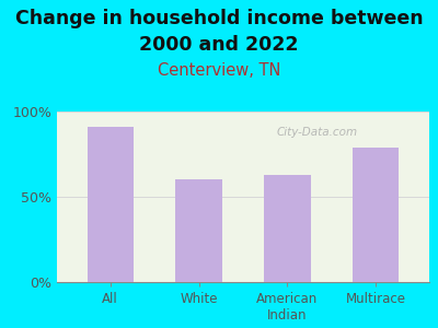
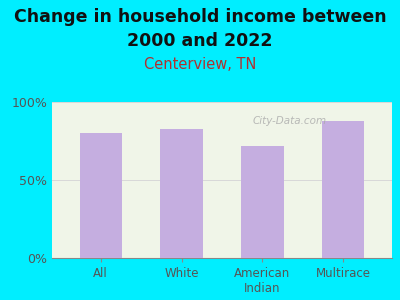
All: 91% -> 80%
White: 60% -> 83%
American Indian: 63% -> 72%
Multirace: 79% -> 88%
